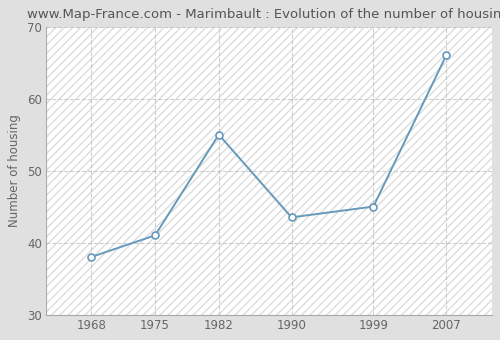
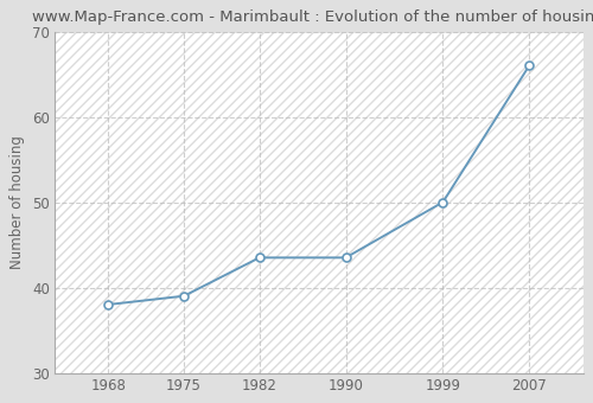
1975: 41.0 -> 39.0
1982: 55.0 -> 43.5
1999: 45.0 -> 50.0
